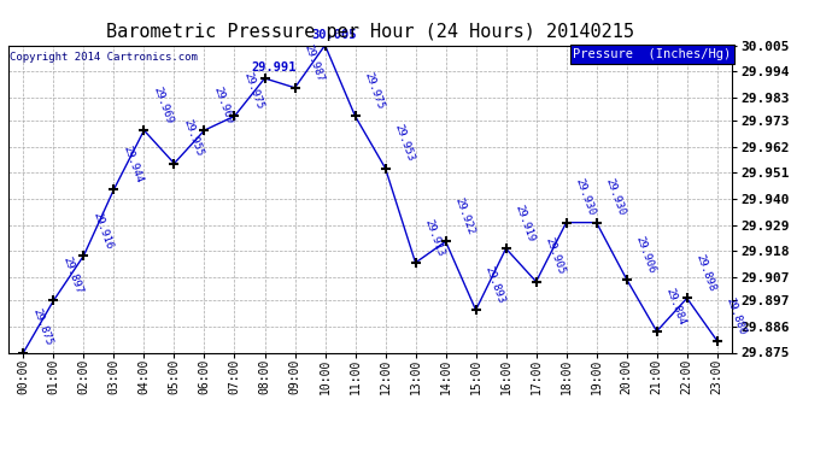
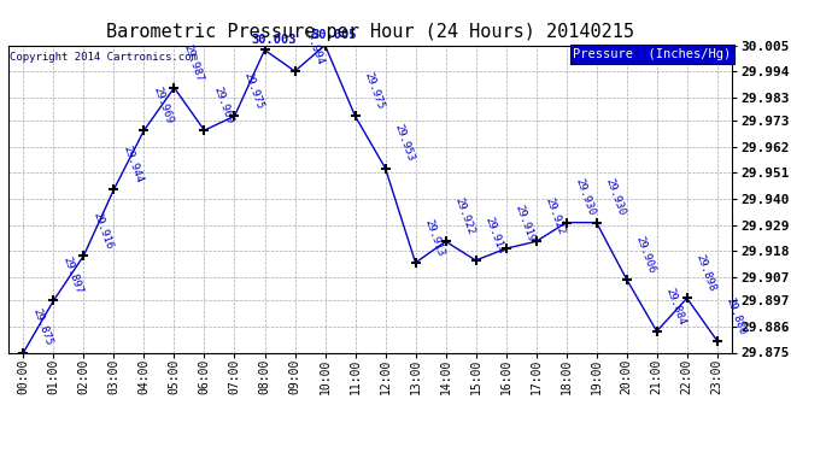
05:00: 29.955 -> 29.987
08:00: 29.991 -> 30.003
09:00: 29.987 -> 29.994
15:00: 29.893 -> 29.914
17:00: 29.905 -> 29.922
